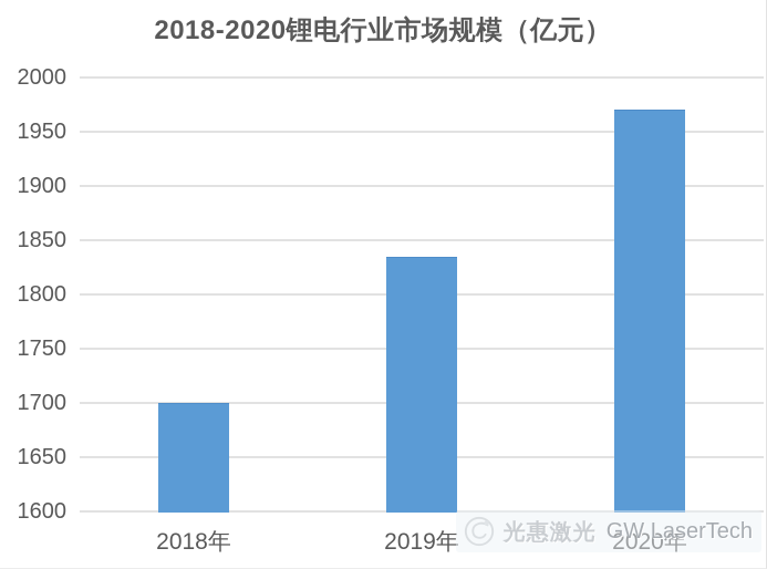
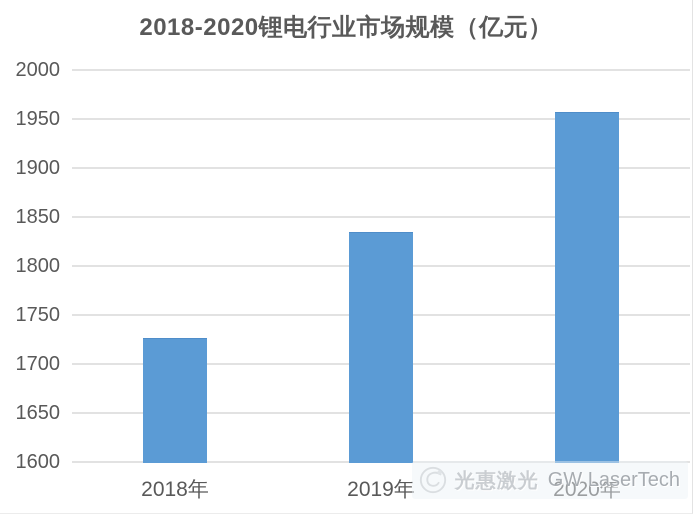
2018年: 1700 -> 1730
2020年: 1970 -> 1960
